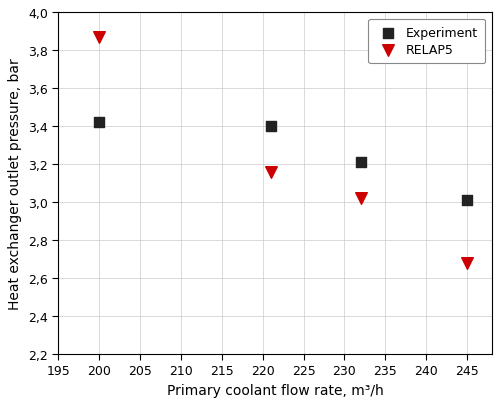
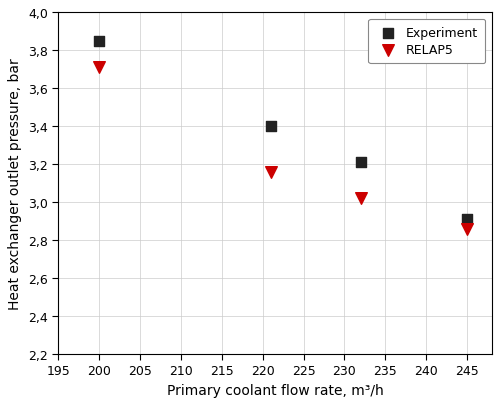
Experiment/200: 3,42 -> 3,85
RELAP5/200: 3,87 -> 3,71
Experiment/245: 3,01 -> 2,91
RELAP5/245: 2,68 -> 2,86
